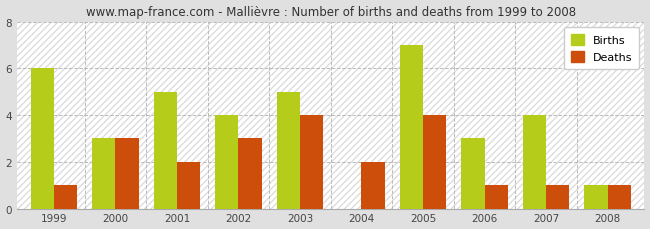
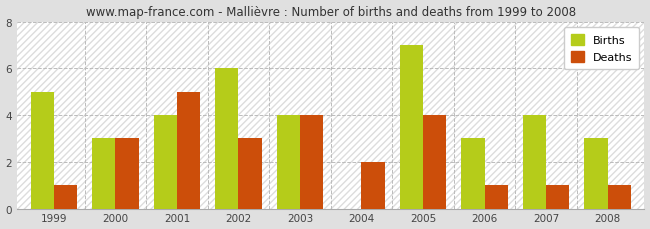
Births/1999: 6 -> 5
Births/2001: 5 -> 4
Deaths/2001: 2 -> 5
Births/2002: 4 -> 6
Births/2003: 5 -> 4
Births/2008: 1 -> 3
